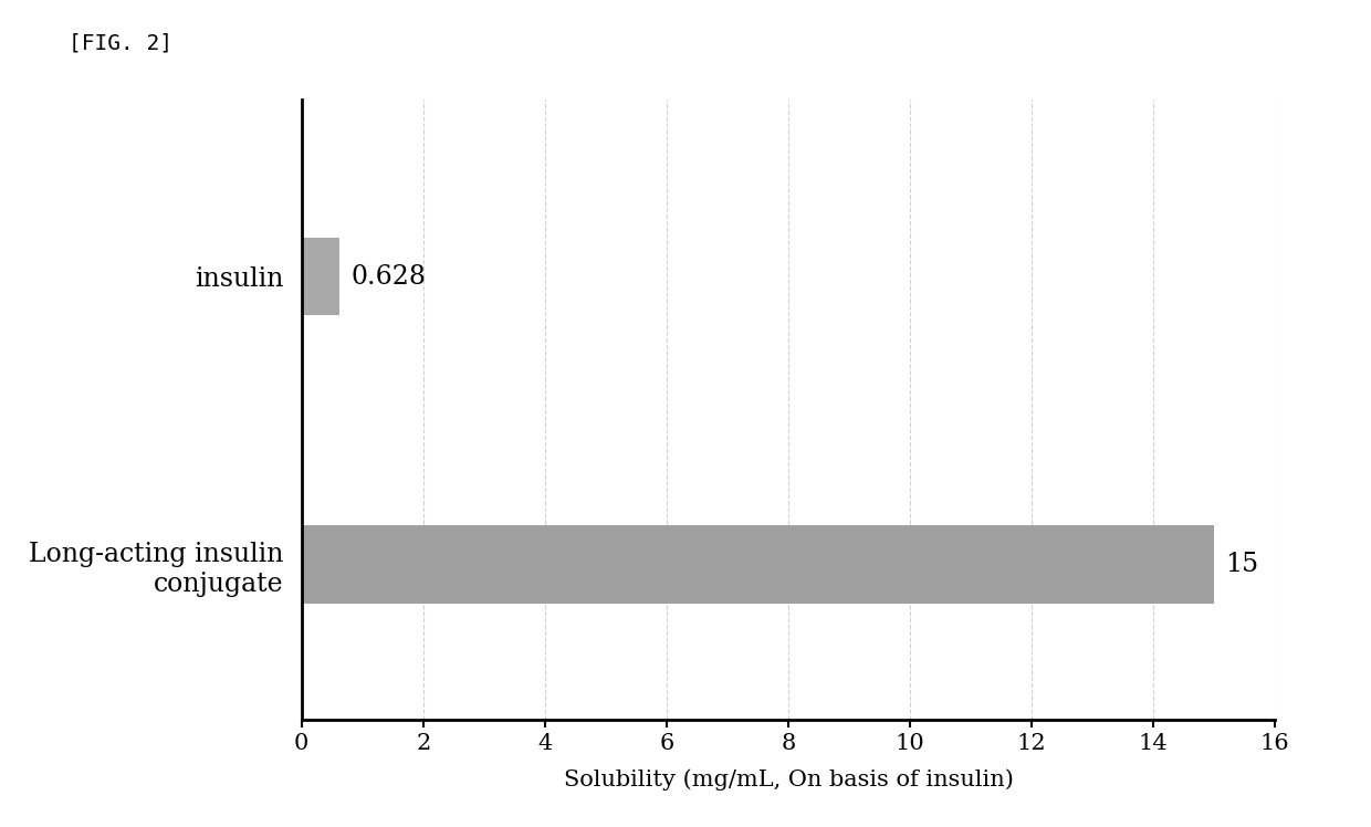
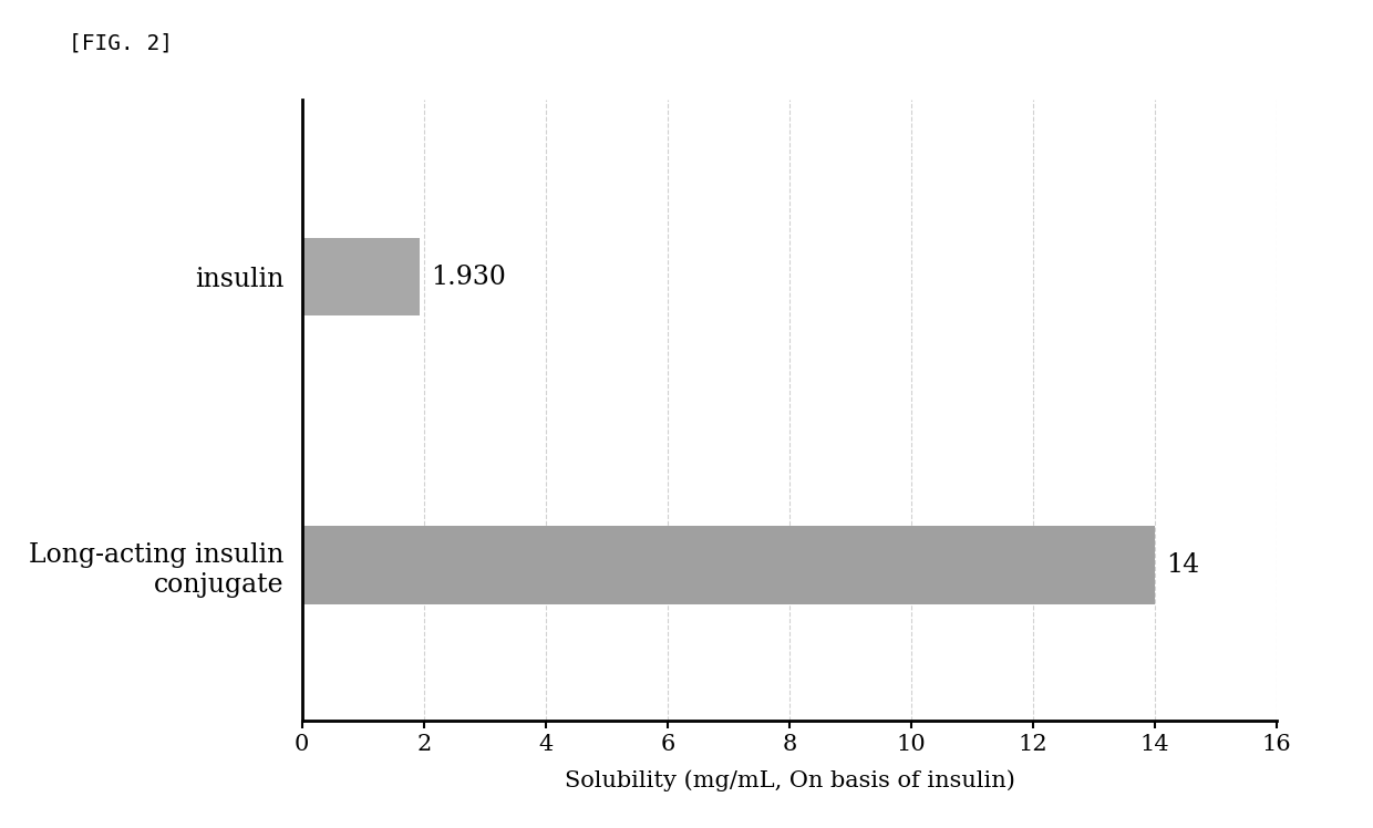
insulin: 0.628 -> 1.930
Long-acting insulin conjugate: 15 -> 14
